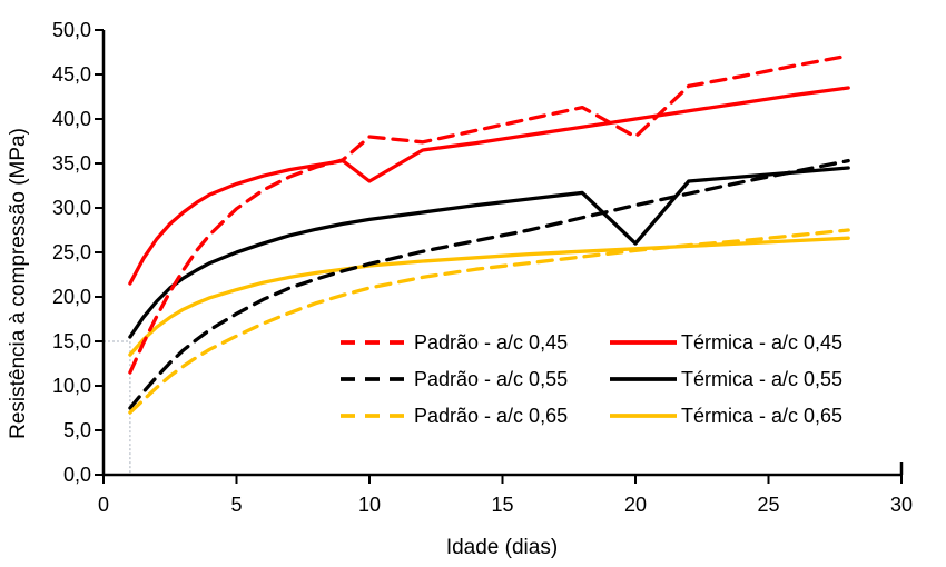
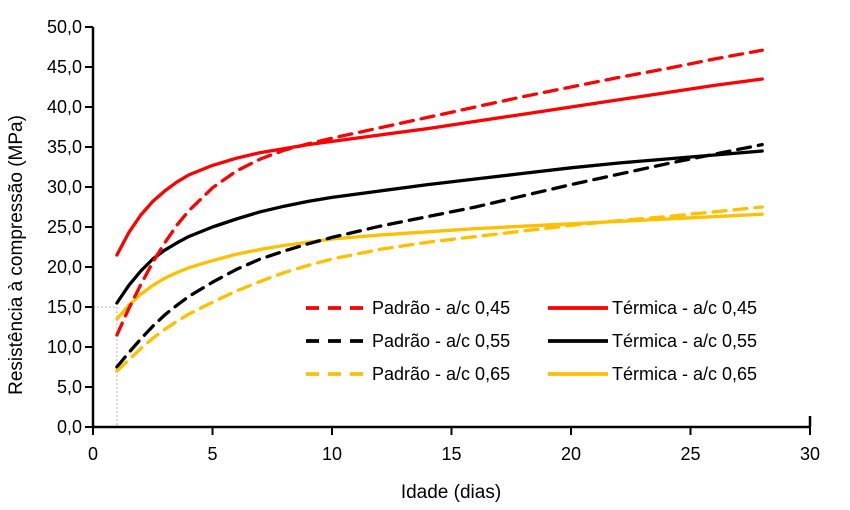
Térmica - a/c 0,45/10: 33 -> 36
Padrão - a/c 0,45/10: 38 -> 36
Térmica - a/c 0,55/20: 26 -> 32
Padrão - a/c 0,45/20: 38 -> 42
